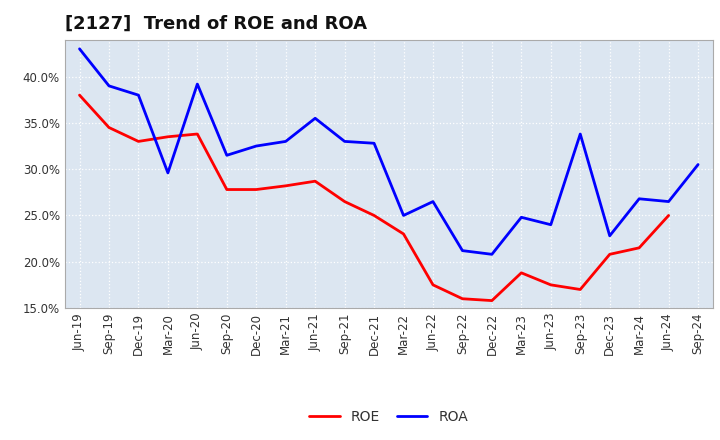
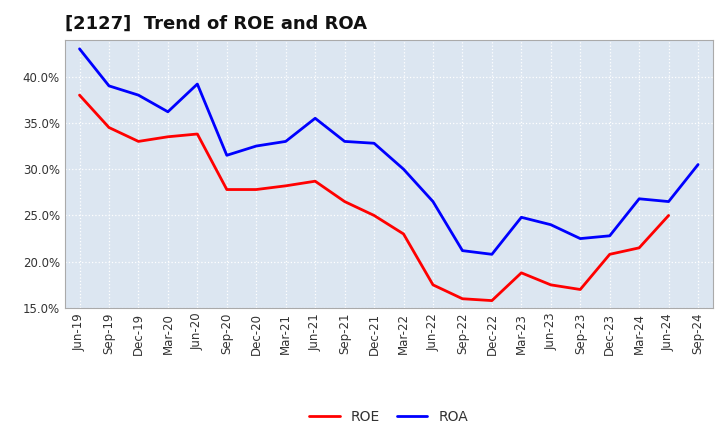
ROA/Mar-20: 29.6% -> 36.2%
ROA/Mar-22: 25.0% -> 30.0%
ROA/Sep-23: 33.8% -> 22.5%
